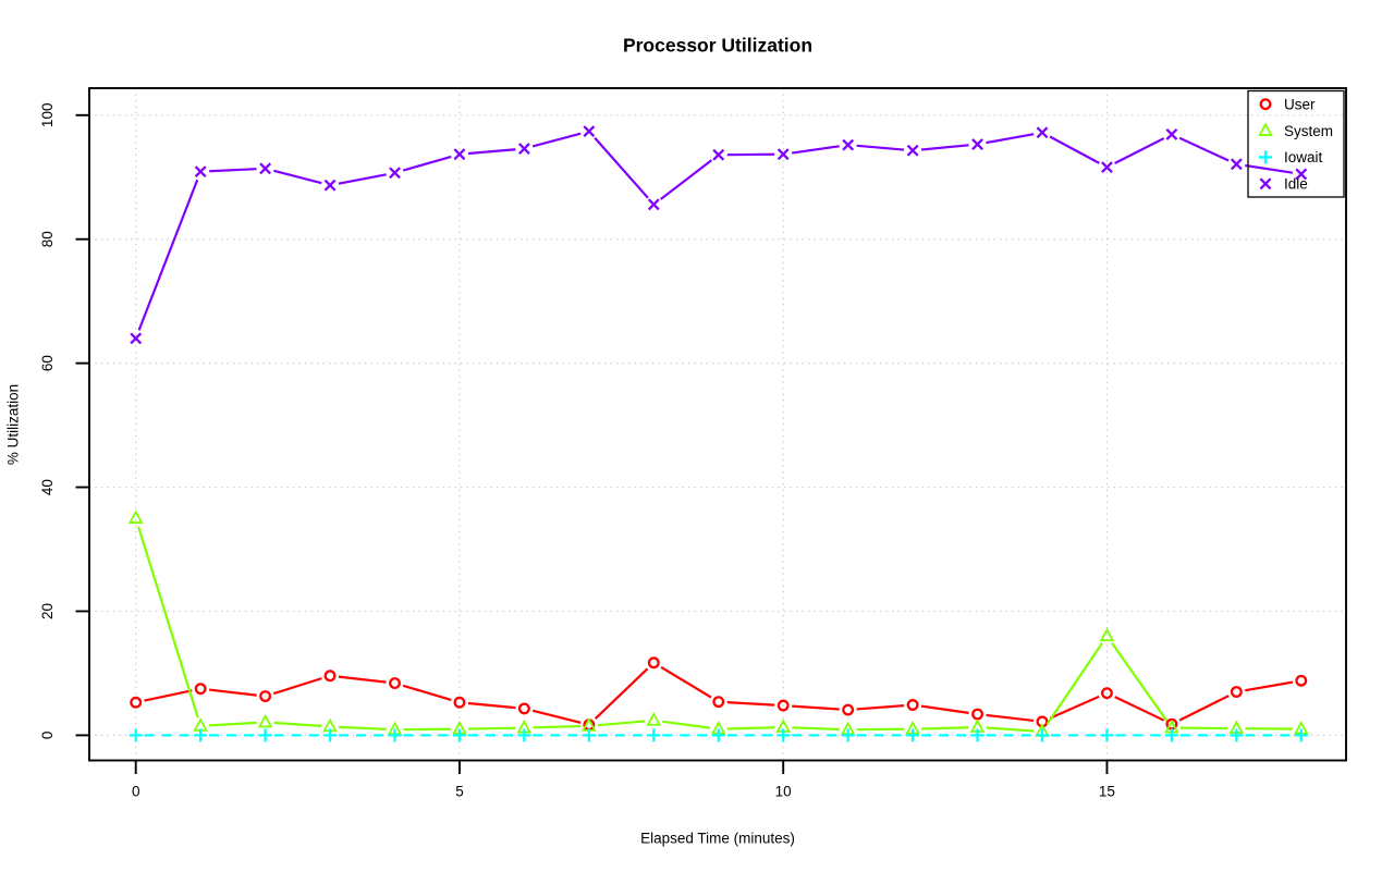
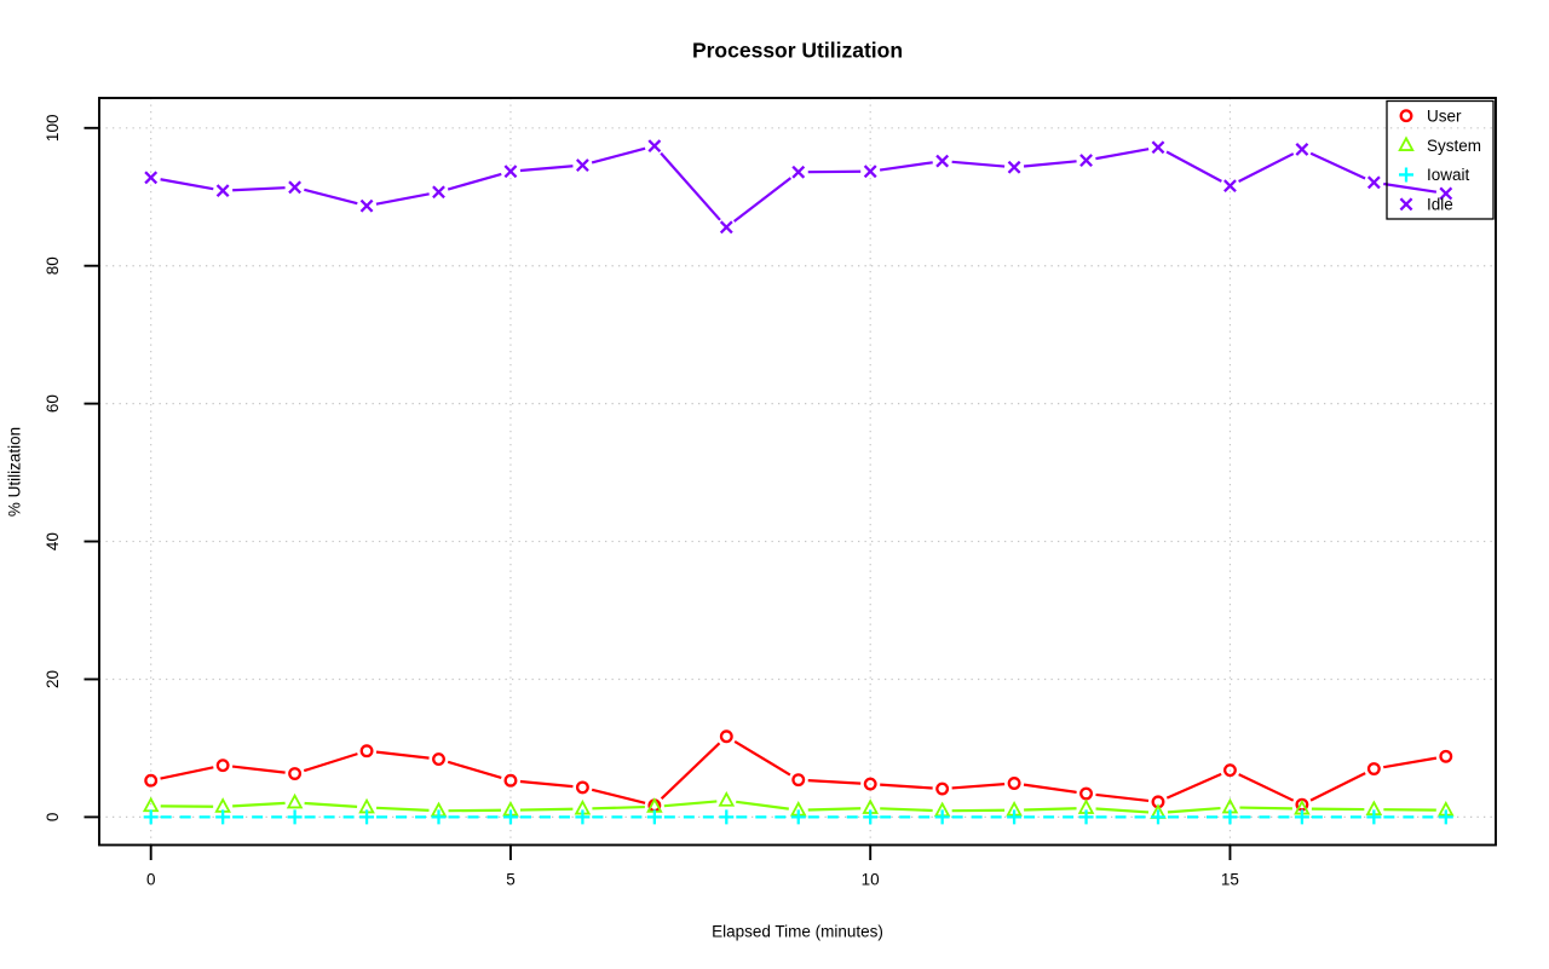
System/0: 35 -> 2
Idle/0: 64 -> 93
System/15: 16 -> 1
